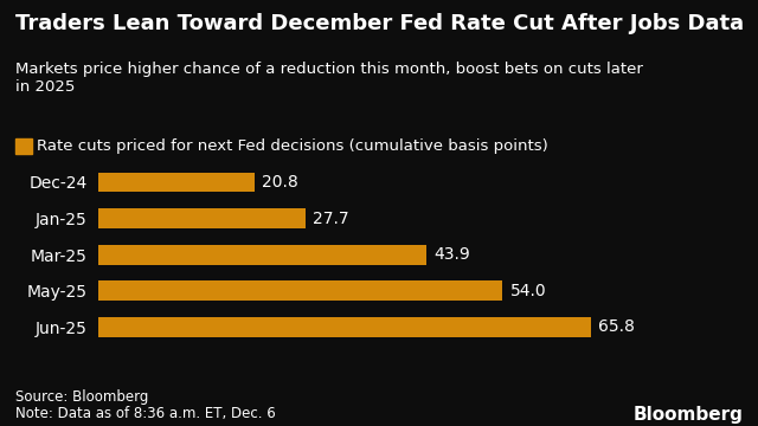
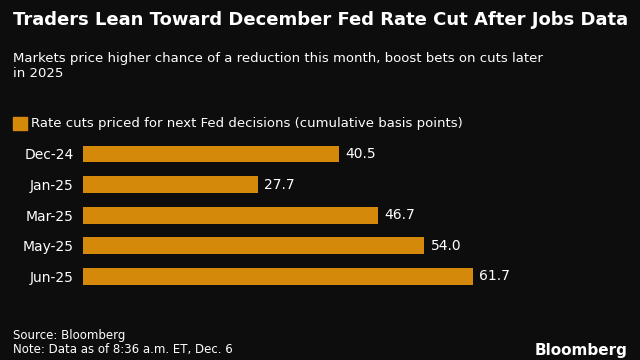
Dec-24: 20.8 -> 40.5
Mar-25: 43.9 -> 46.7
Jun-25: 65.8 -> 61.7
